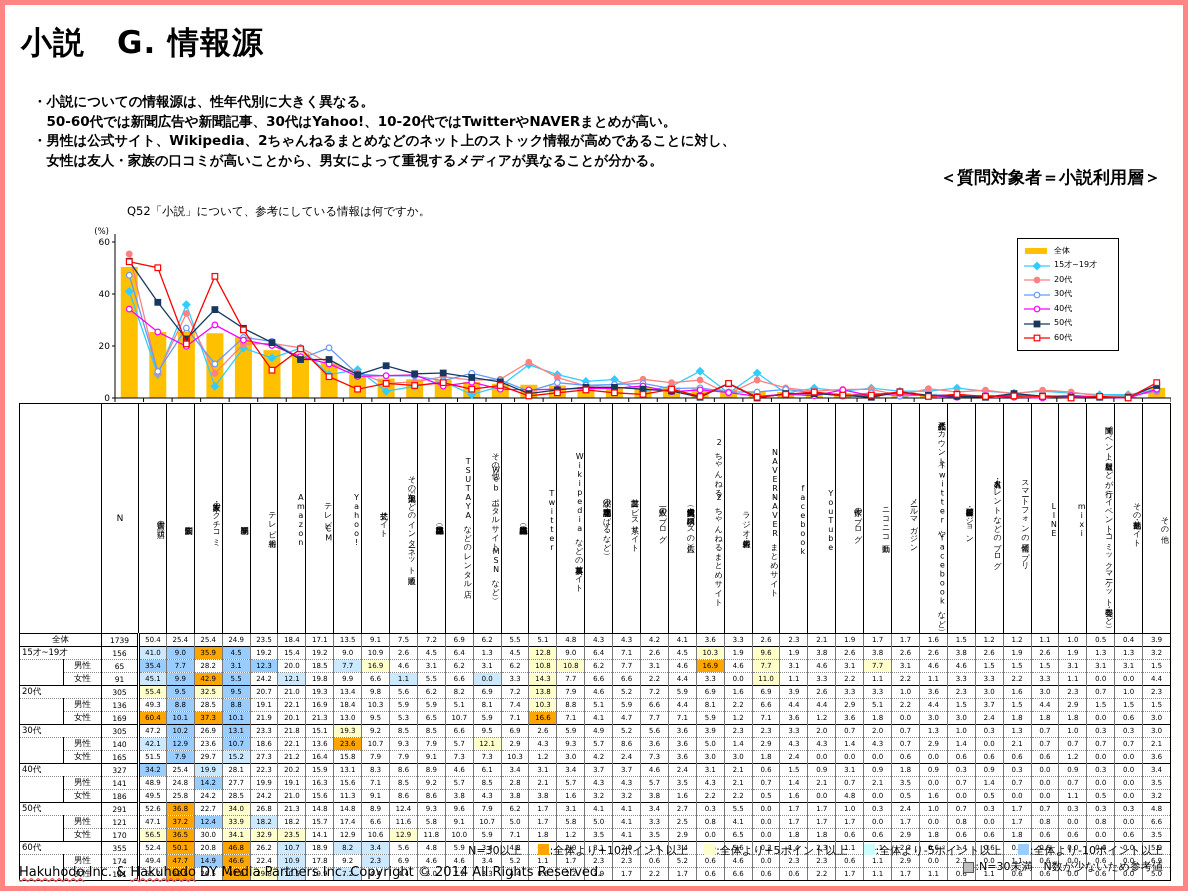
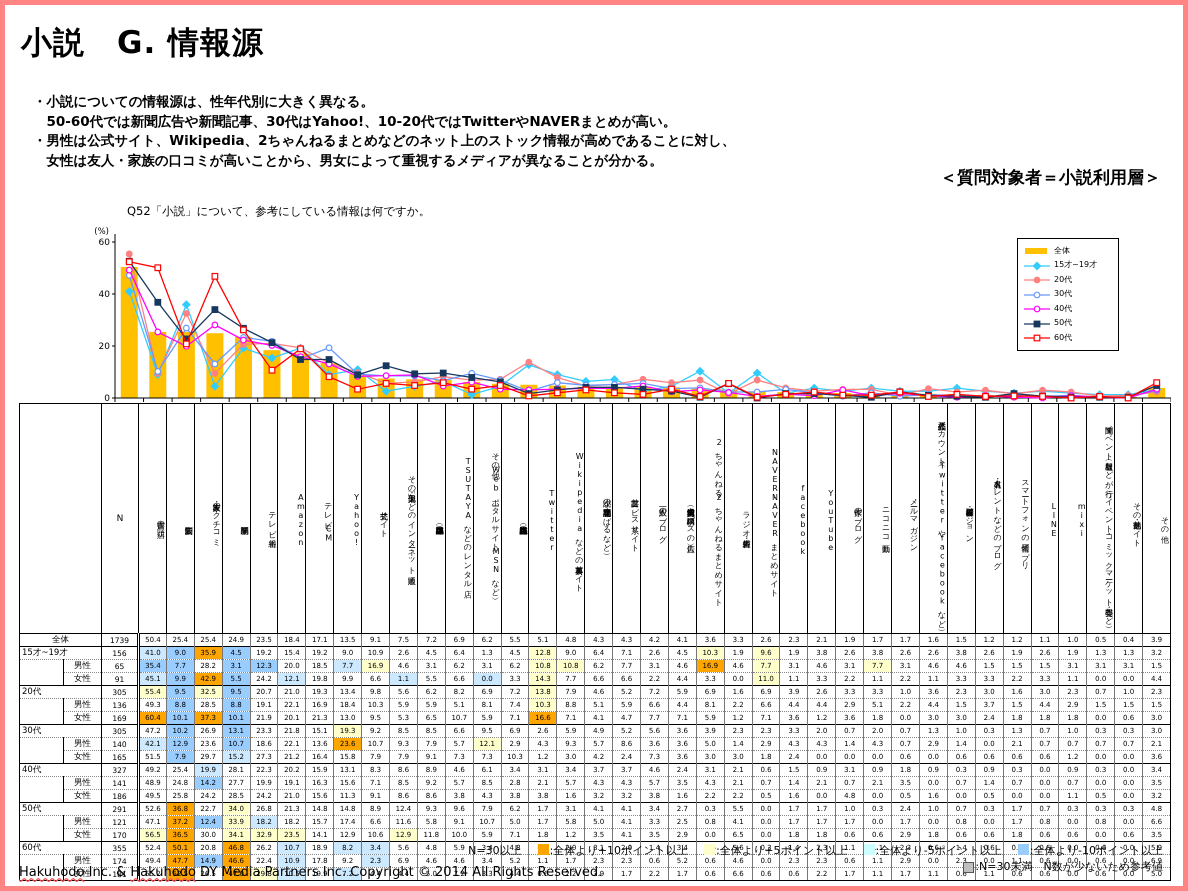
40代/書店の店頭: 34.2 -> 49.2
